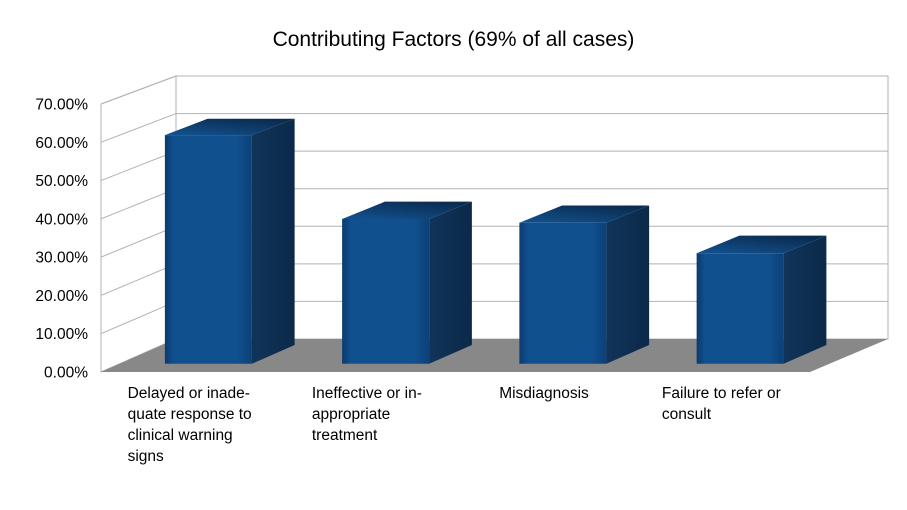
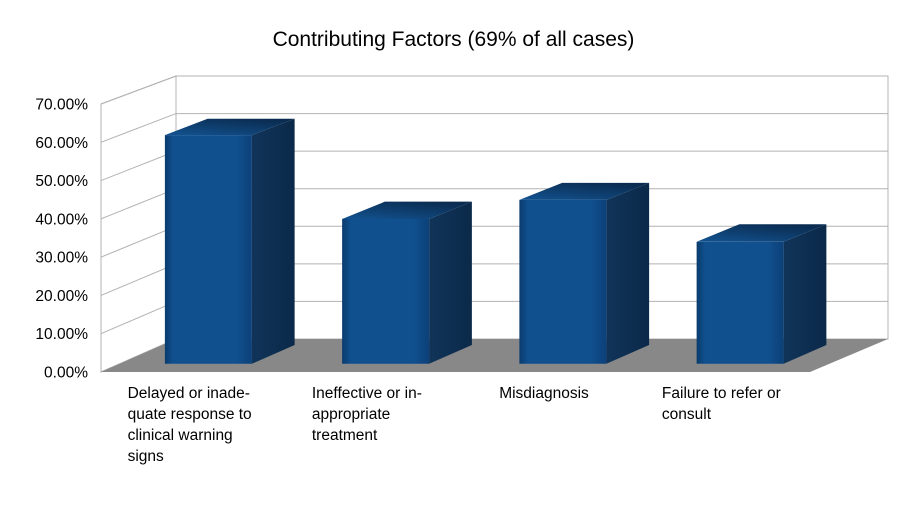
Misdiagnosis: 37% -> 43%
Failure to refer or consult: 29% -> 32%
